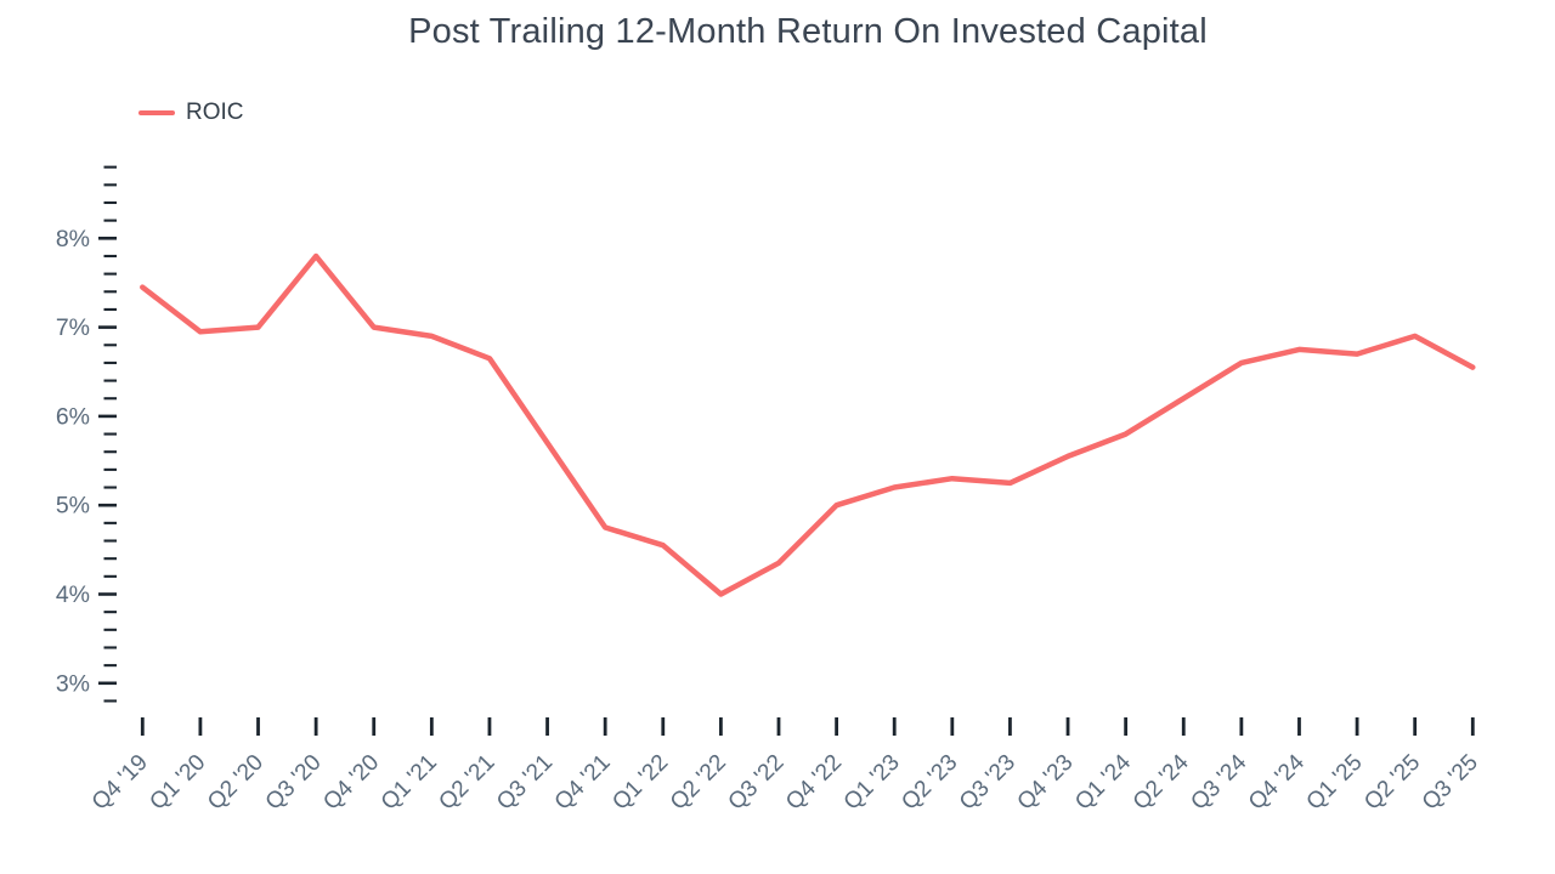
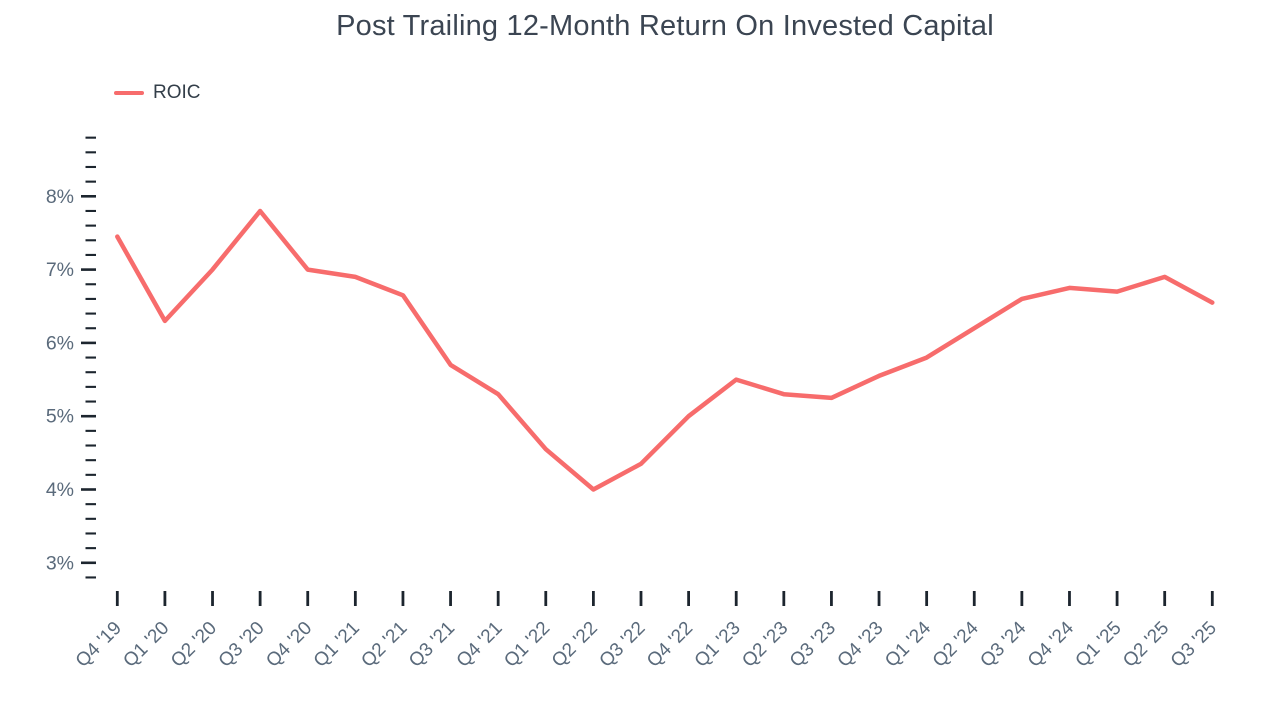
Q1 '20: 7.0% -> 6.3%
Q4 '21: 4.8% -> 5.3%
Q1 '23: 5.2% -> 5.5%
